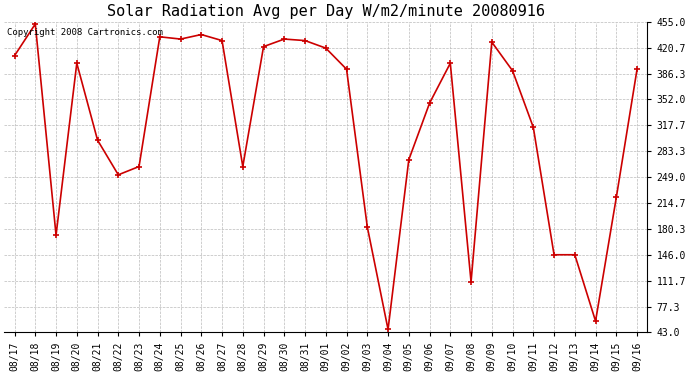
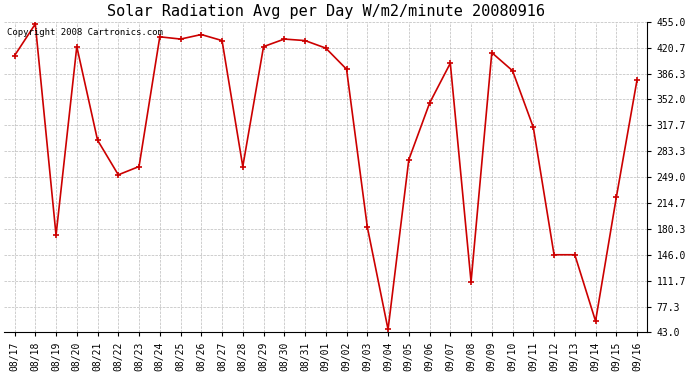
08/20: 400 -> 422
09/09: 428 -> 414
09/16: 392 -> 378
